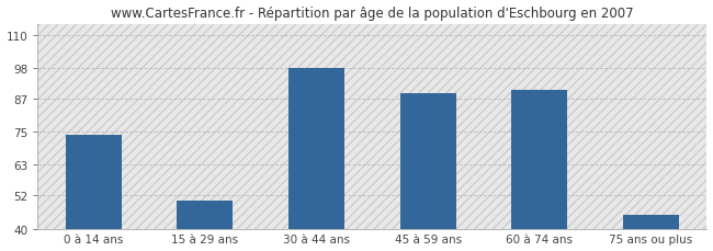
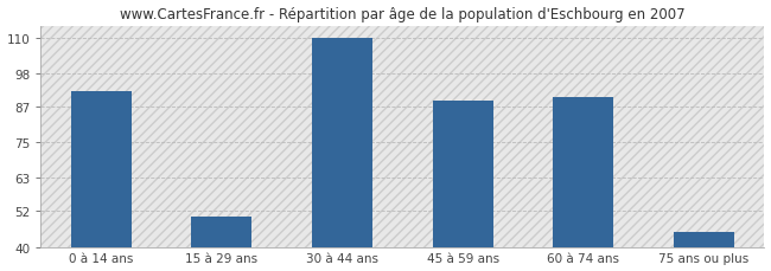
0 à 14 ans: 74 -> 92
30 à 44 ans: 98 -> 110
